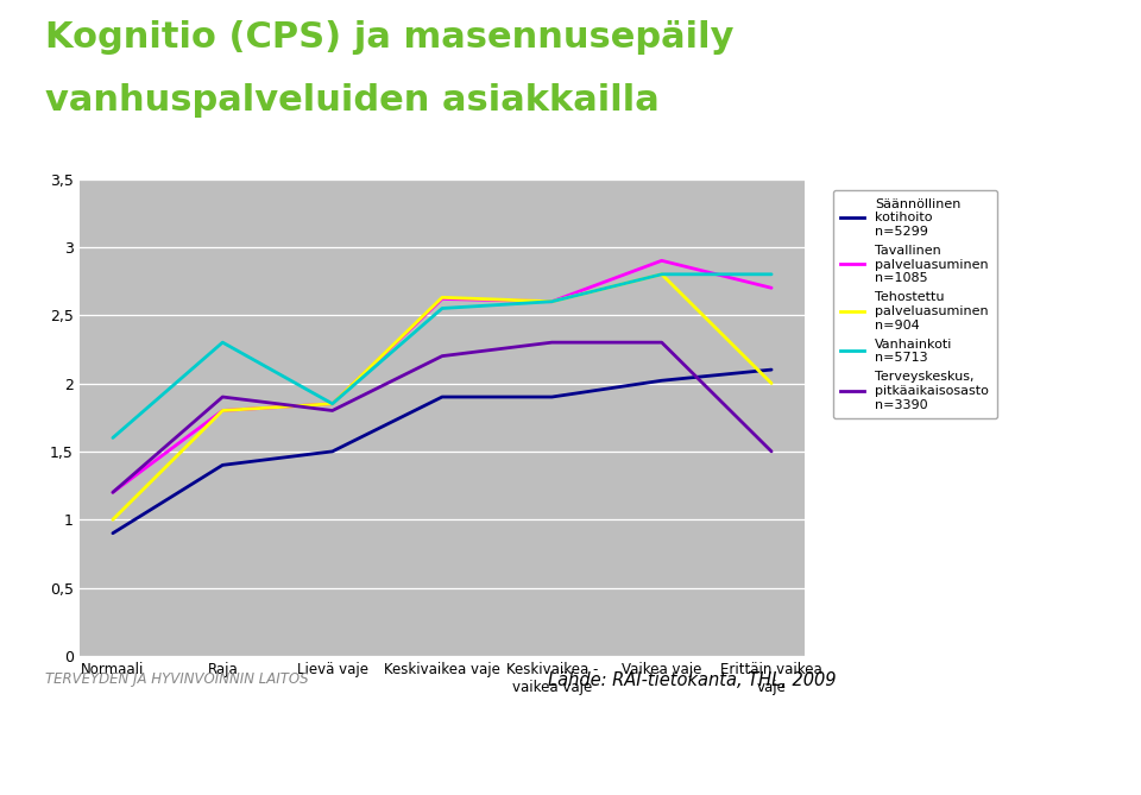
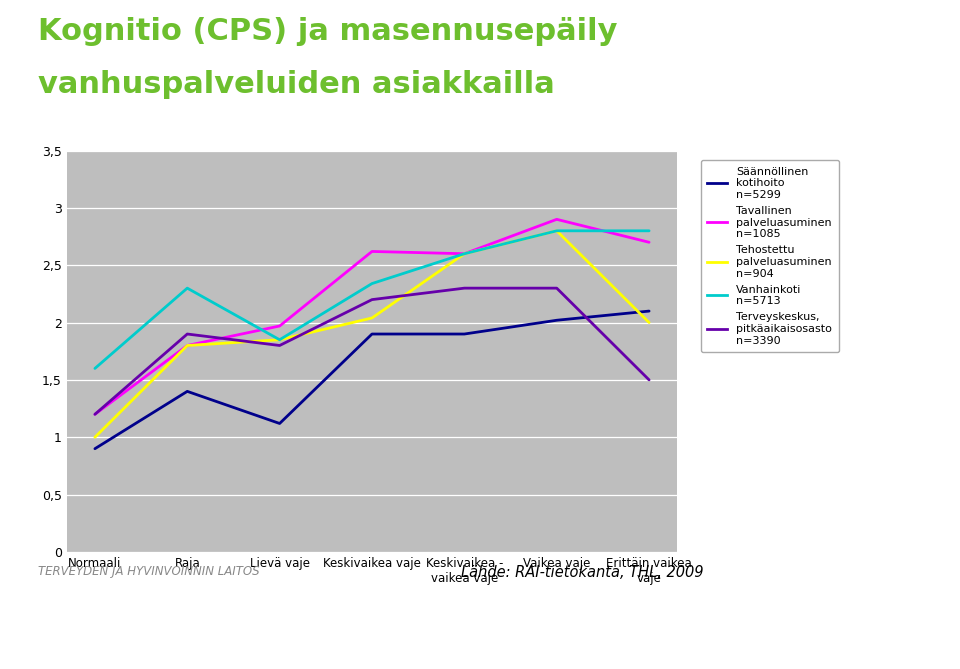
Säännöllinen kotihoito n=5299/Lievä vaje: 1,50 -> 1,12
Tavallinen palveluasuminen n=1085/Lievä vaje: 1,85 -> 1,97
Tehostettu palveluasuminen n=904/Keskivaikea vaje: 2,63 -> 2,04
Vanhainkoti n=5713/Keskivaikea vaje: 2,55 -> 2,34
